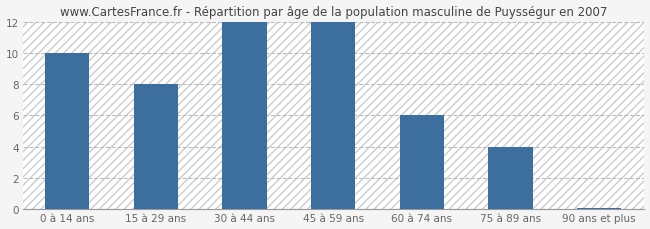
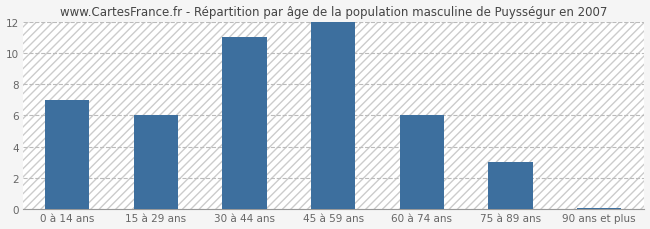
0 à 14 ans: 10.0 -> 7.0
15 à 29 ans: 8.0 -> 6.0
30 à 44 ans: 12.0 -> 11.0
75 à 89 ans: 4.0 -> 3.0
